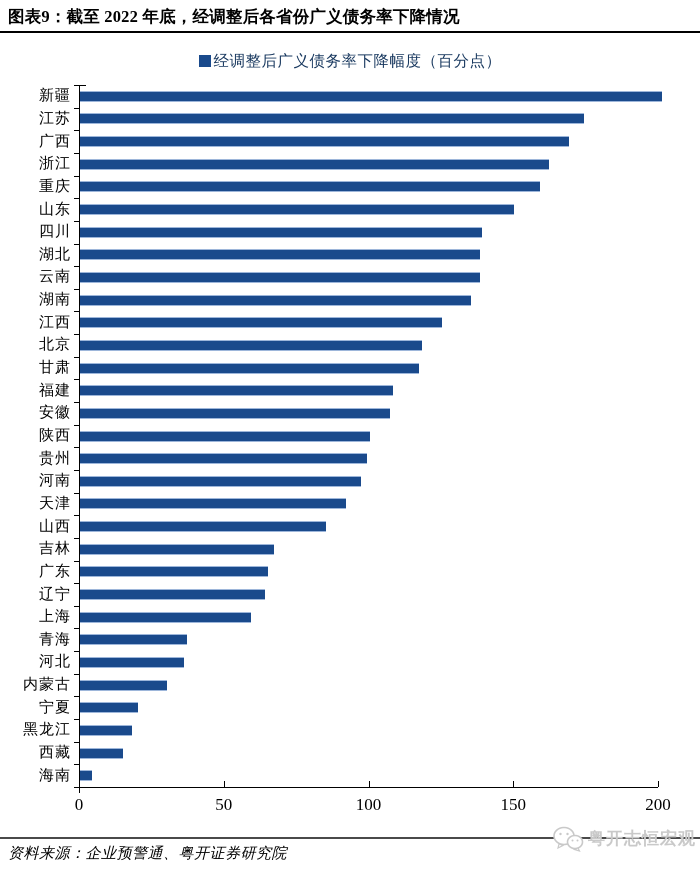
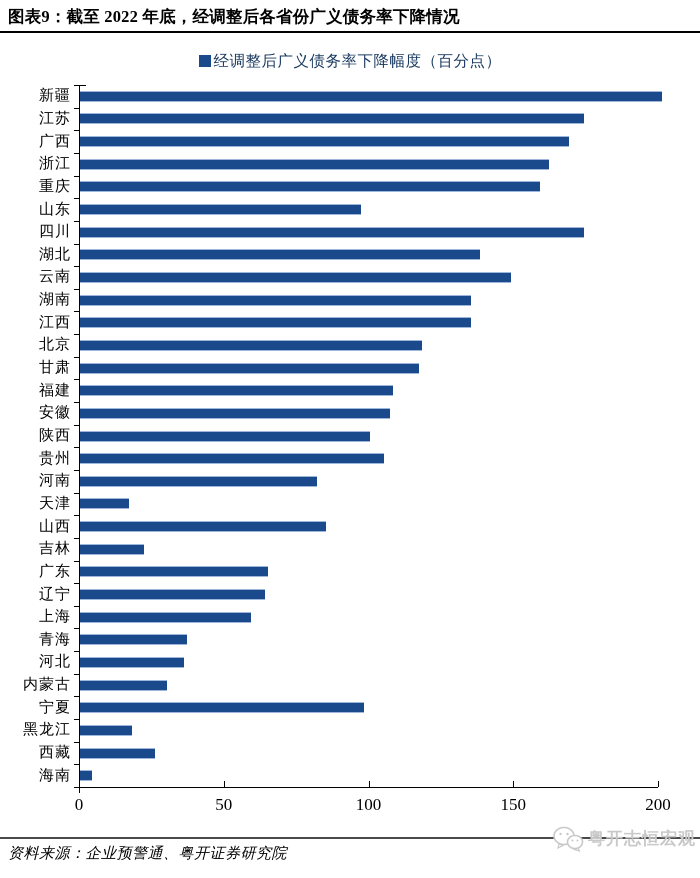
山东: 150 -> 97
四川: 139 -> 174
云南: 138 -> 149
江西: 125 -> 135
贵州: 99 -> 105
河南: 97 -> 82
天津: 92 -> 17
吉林: 67 -> 22
宁夏: 20 -> 98
西藏: 15 -> 26
